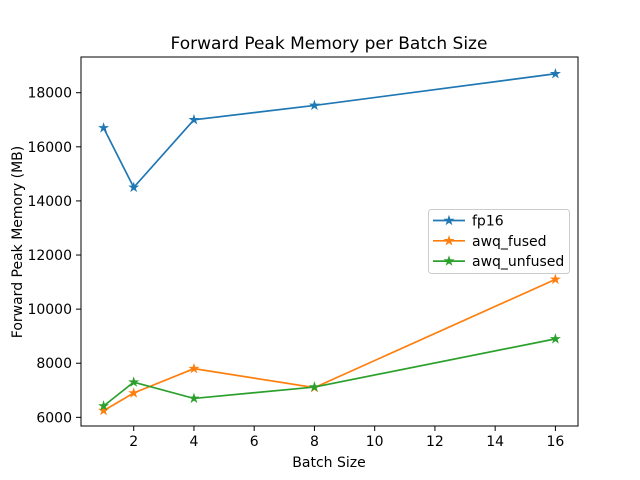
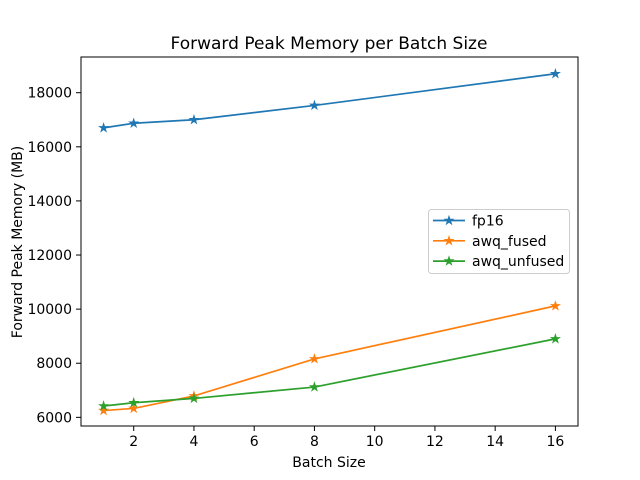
fp16/2: 14500 -> 16900
awq_fused/2: 6900 -> 6300
awq_unfused/2: 7300 -> 6500
awq_fused/4: 7800 -> 6800
awq_fused/8: 7100 -> 8200
awq_fused/16: 11100 -> 10100
